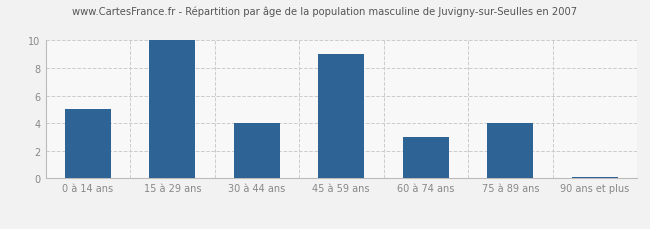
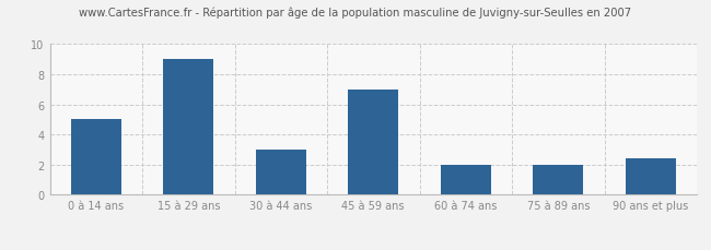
15 à 29 ans: 10.0 -> 9.0
30 à 44 ans: 4.0 -> 3.0
45 à 59 ans: 9.0 -> 7.0
60 à 74 ans: 3.0 -> 2.0
75 à 89 ans: 4.0 -> 2.0
90 ans et plus: 0.1 -> 2.4
